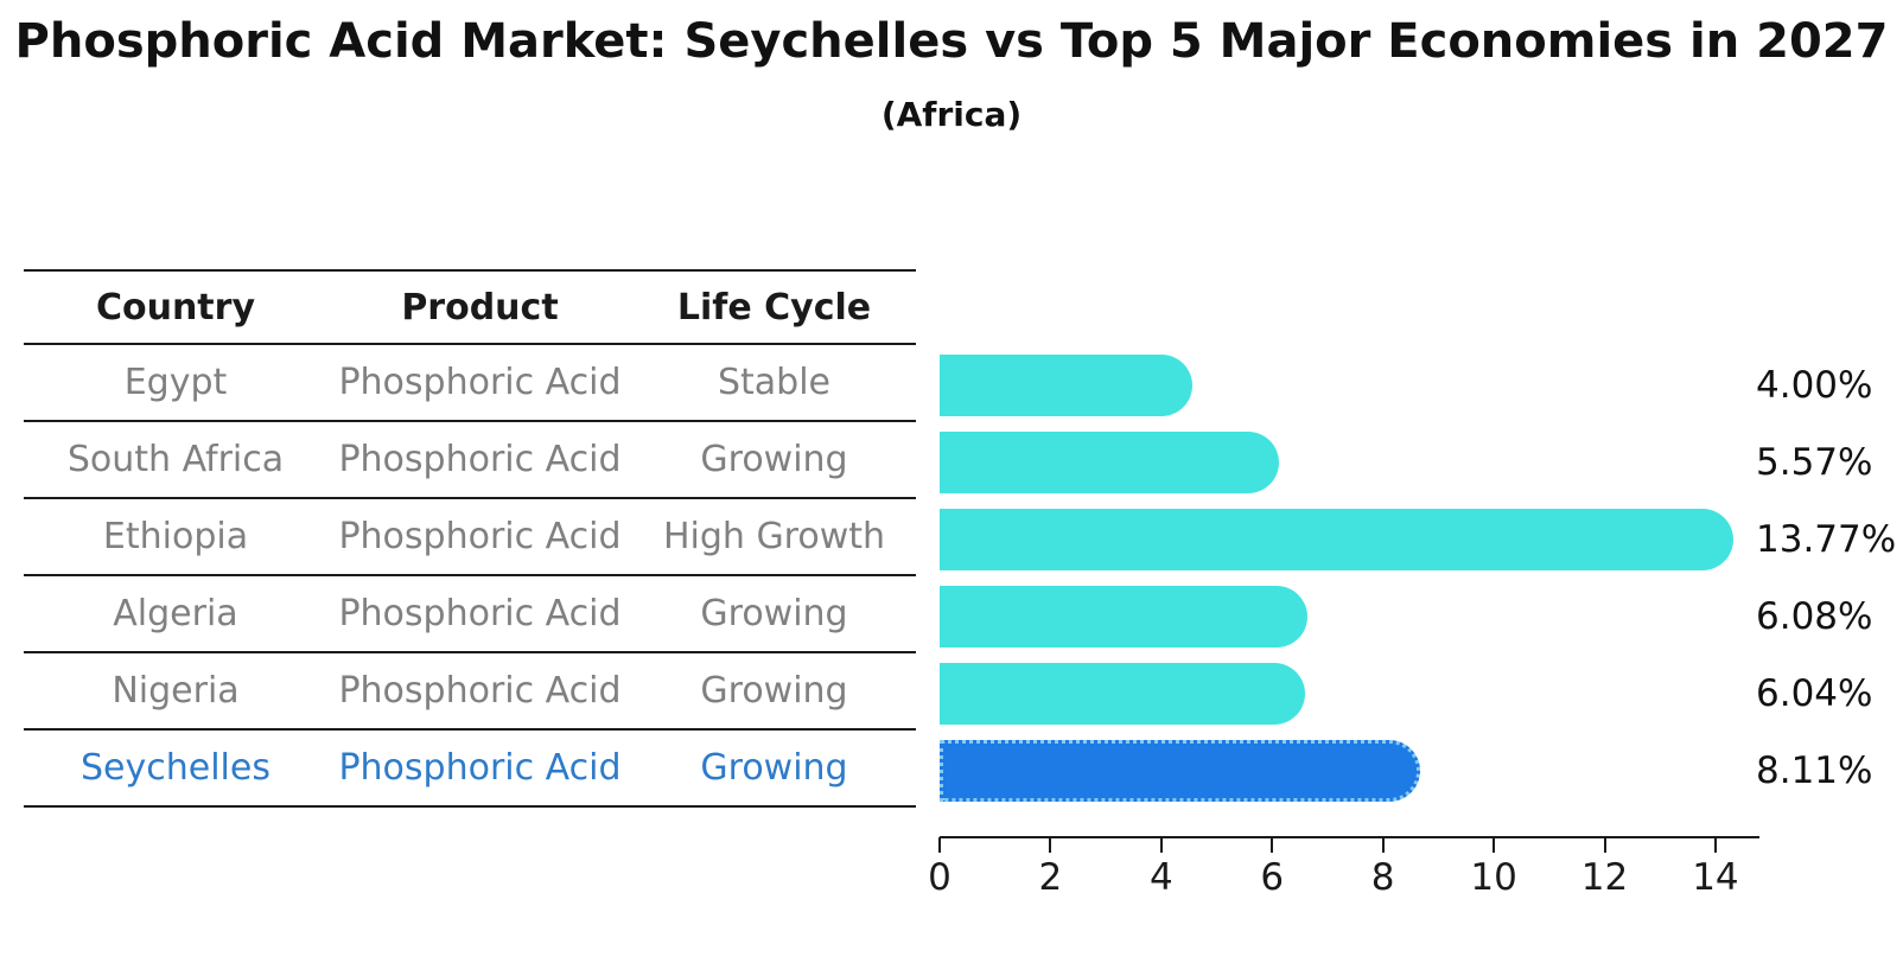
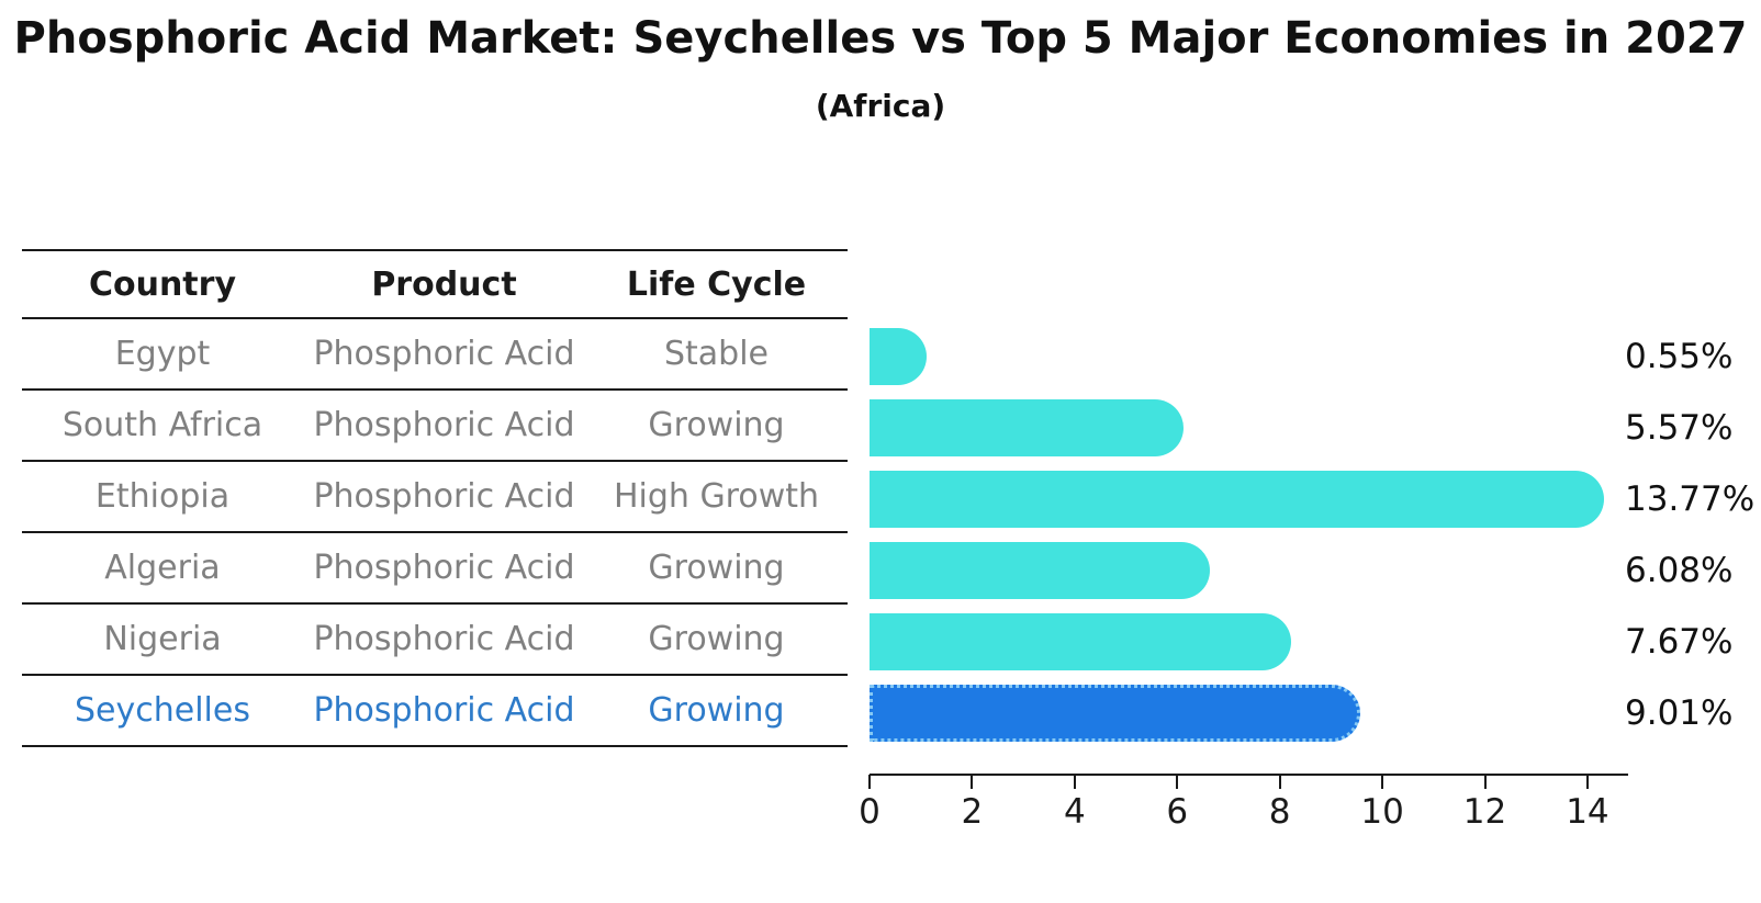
Egypt: 4.00% -> 0.55%
Nigeria: 6.04% -> 7.67%
Seychelles: 8.11% -> 9.01%
